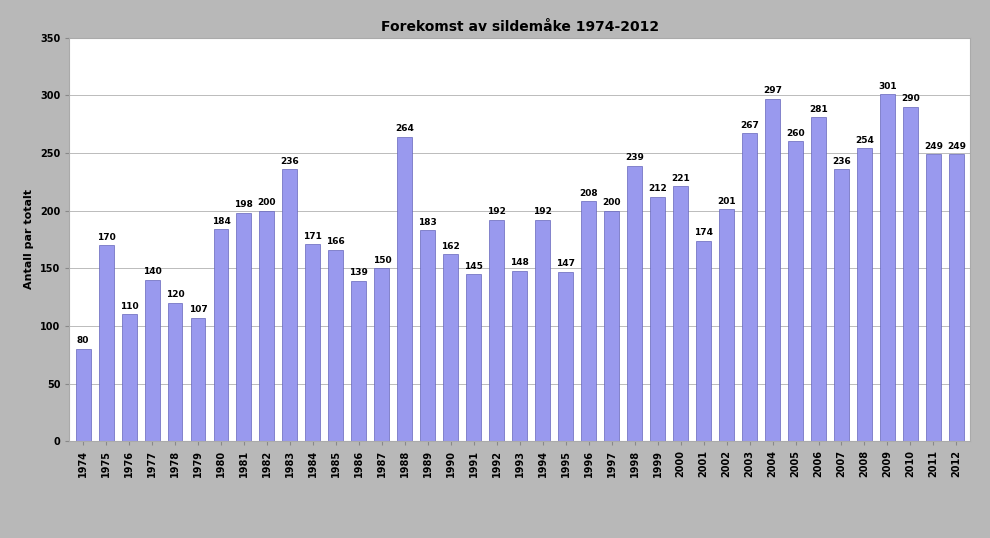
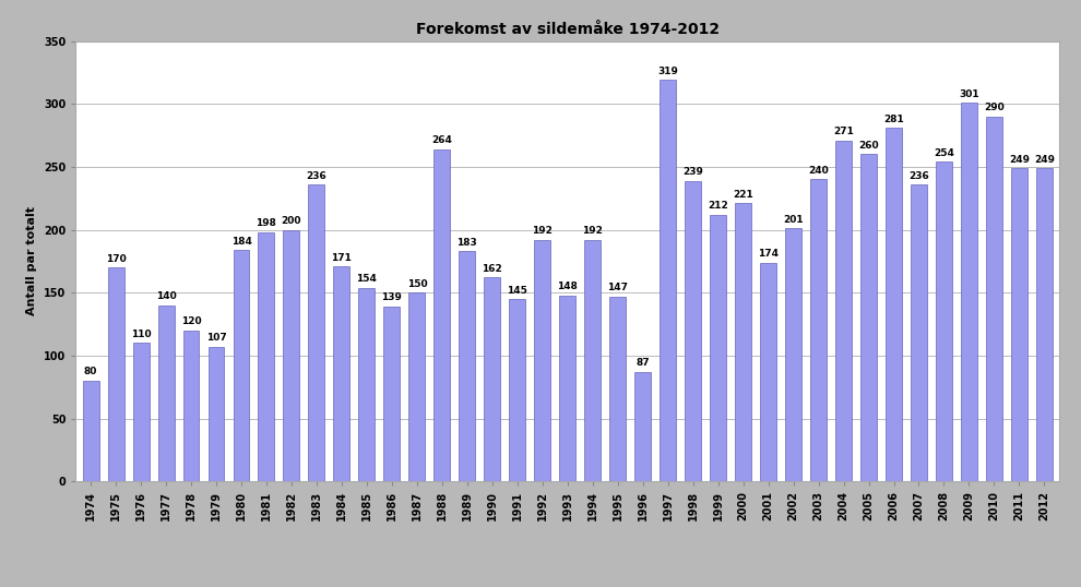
1985: 166 -> 154
1996: 208 -> 87
1997: 200 -> 319
2003: 267 -> 240
2004: 297 -> 271
